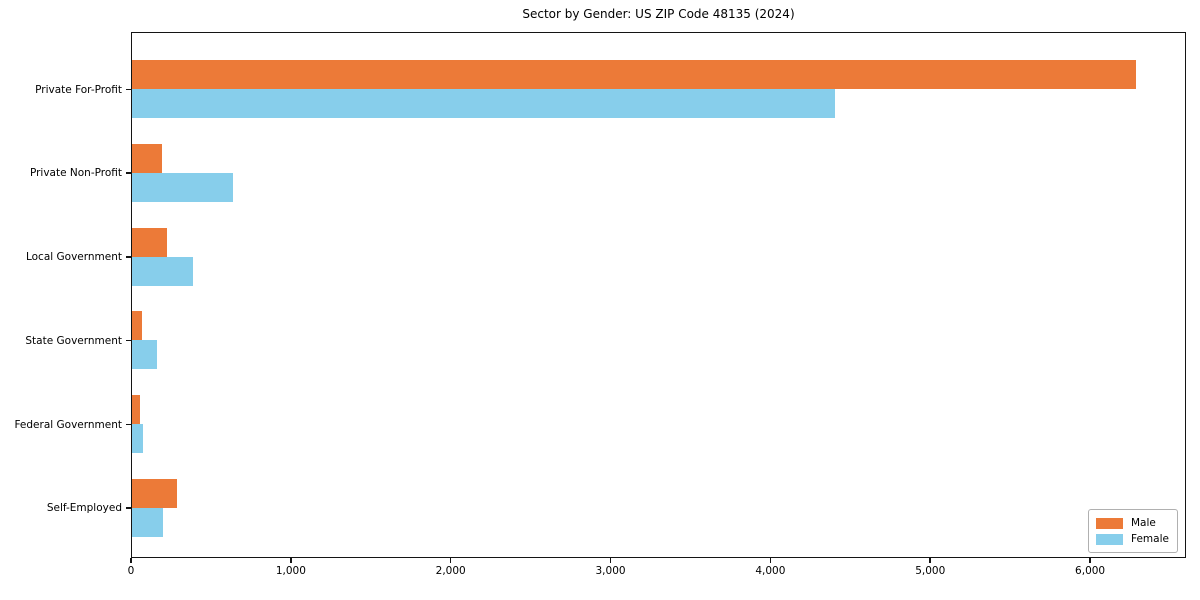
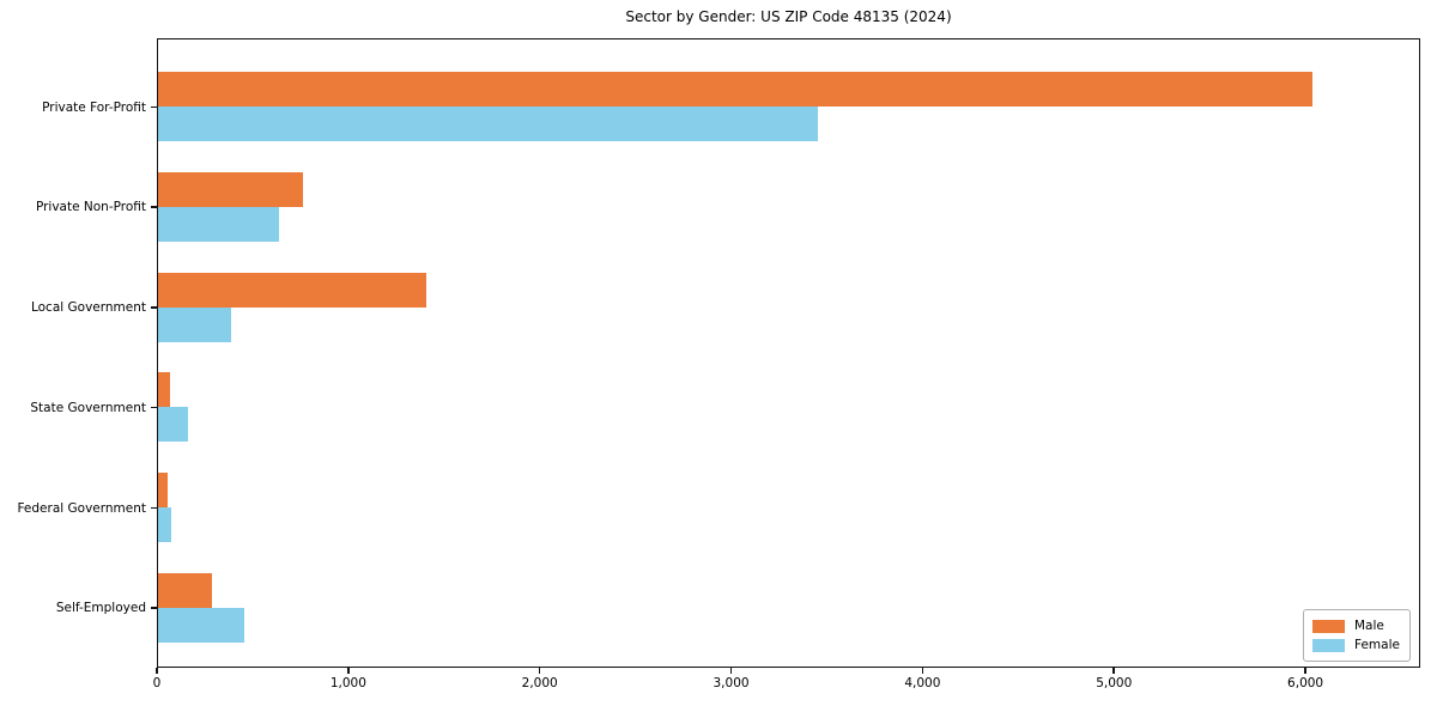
Male/Private For-Profit: 6280 -> 6030
Female/Private For-Profit: 4400 -> 3450
Male/Private Non-Profit: 190 -> 760
Male/Local Government: 220 -> 1400
Female/Self-Employed: 200 -> 450
